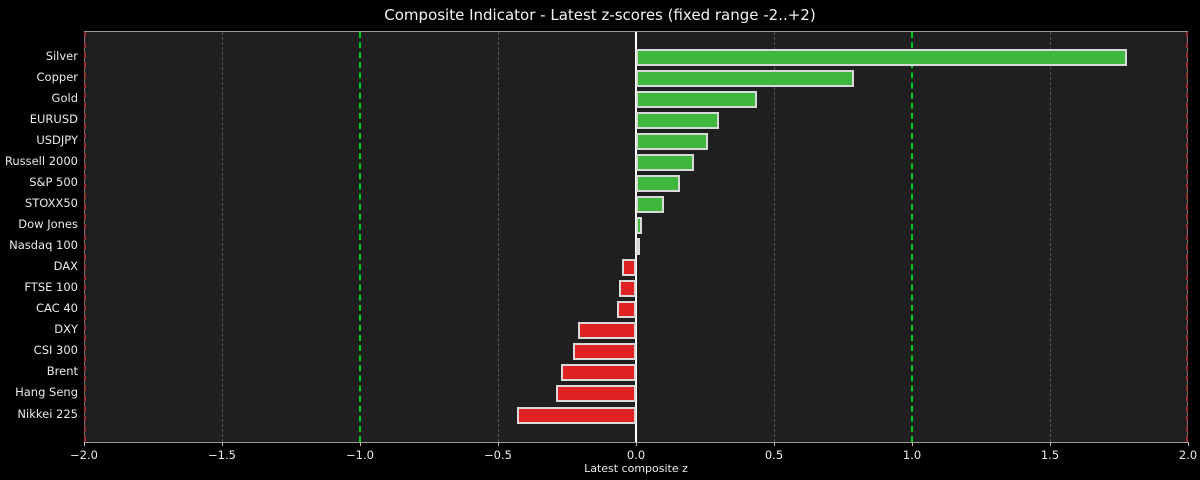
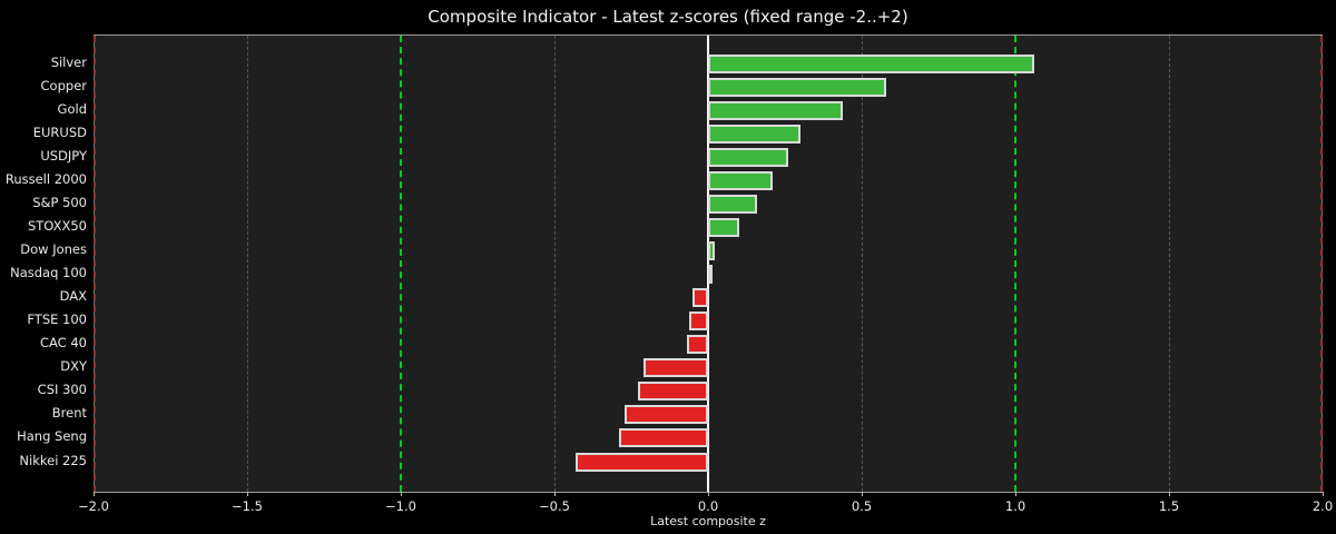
Silver: 1.78 -> 1.06
Copper: 0.79 -> 0.58
